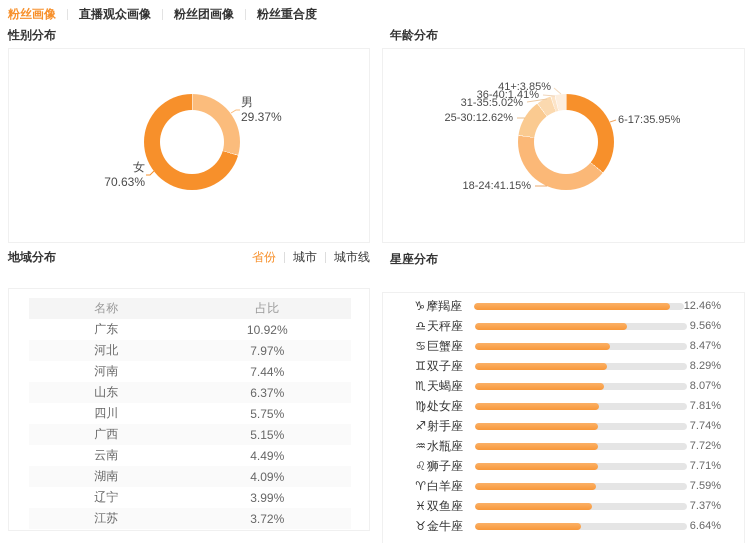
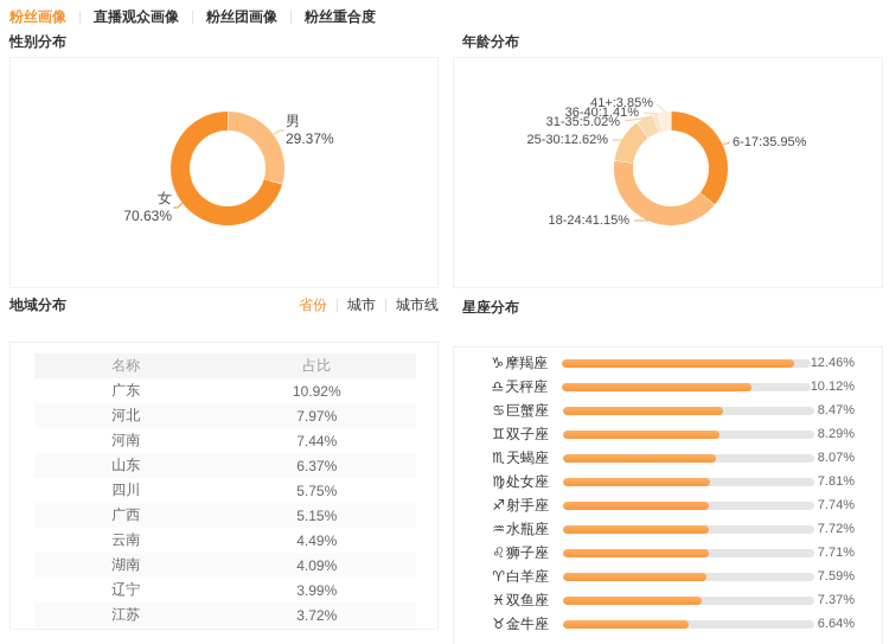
星座分布/天秤座: 9.56% -> 10.12%
